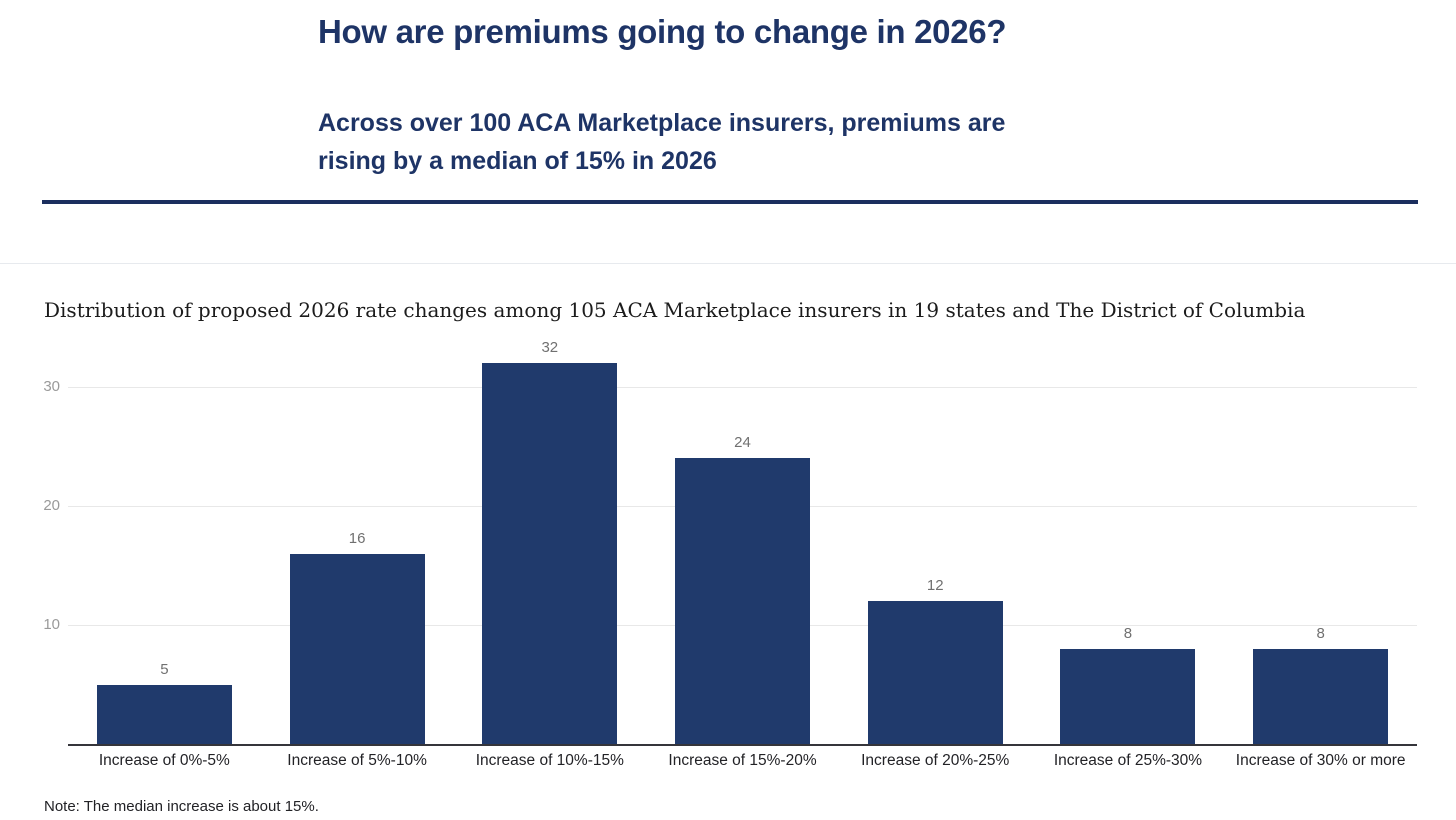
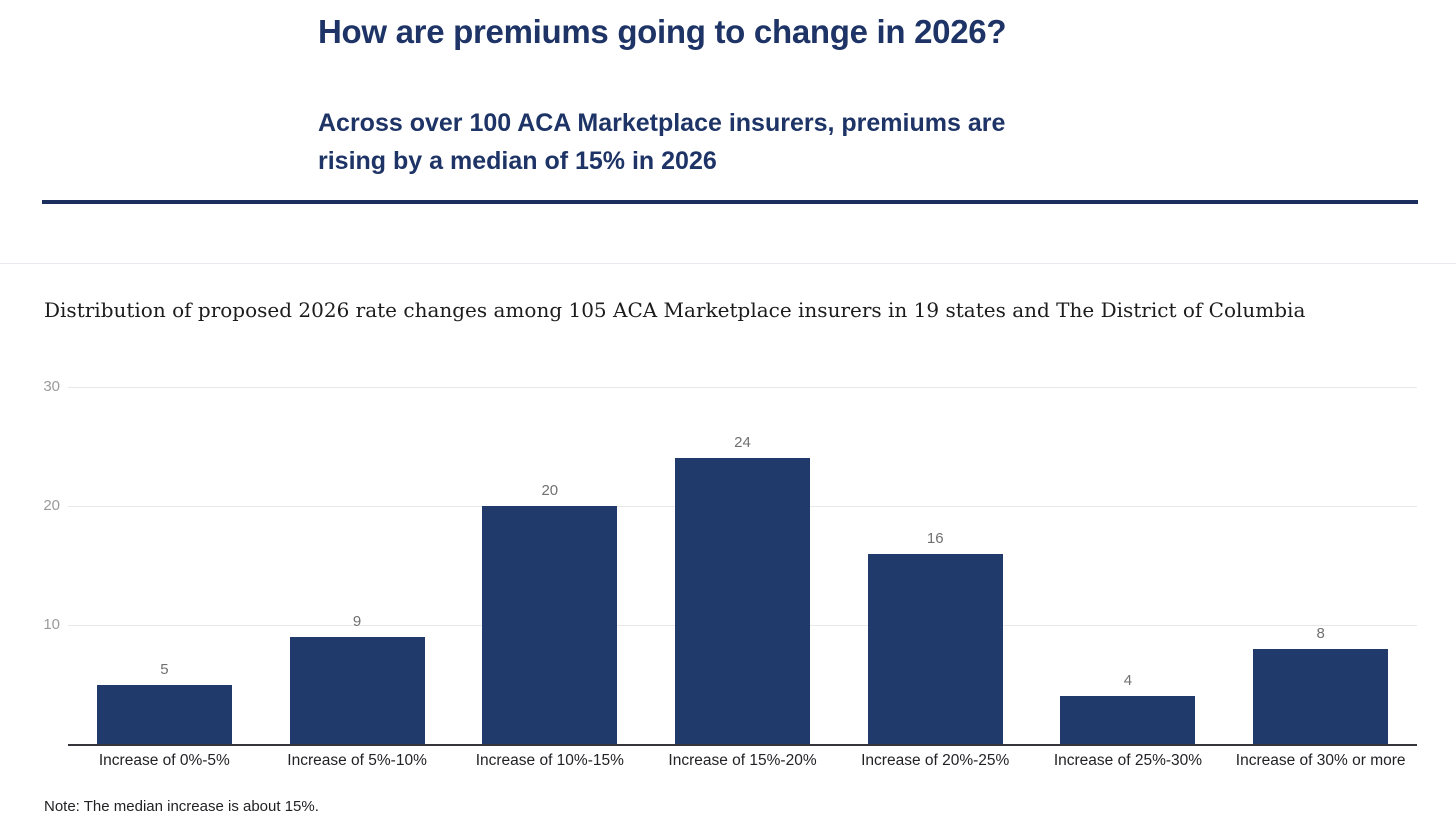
Increase of 5%-10%: 16 -> 9
Increase of 10%-15%: 32 -> 20
Increase of 20%-25%: 12 -> 16
Increase of 25%-30%: 8 -> 4
